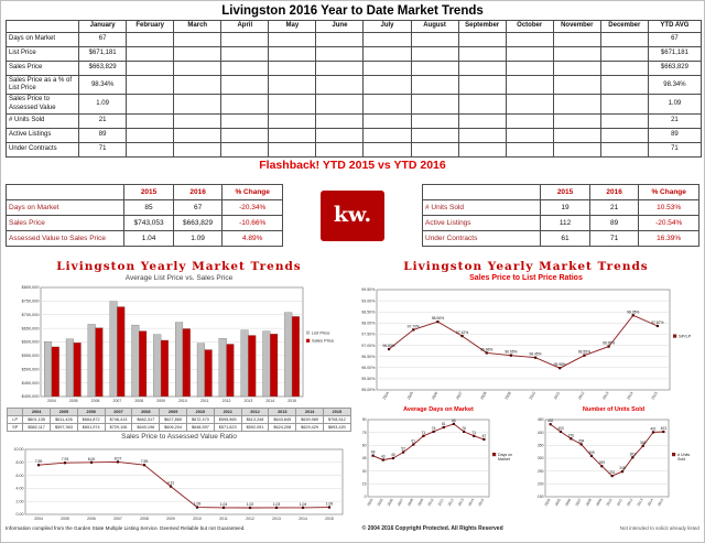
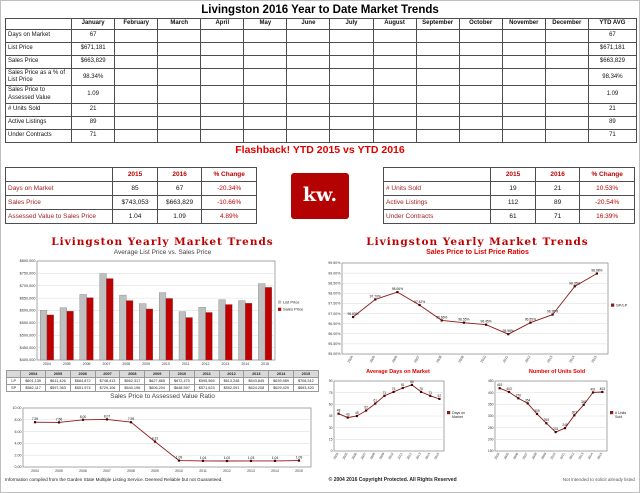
Sales Price to Assessed Value Ratio/2005: 7.93 -> 7.56
Sales Price to List Price Ratios/2015: 97.87% -> 98.98%
Number of Units Sold/2004: 432 -> 419
